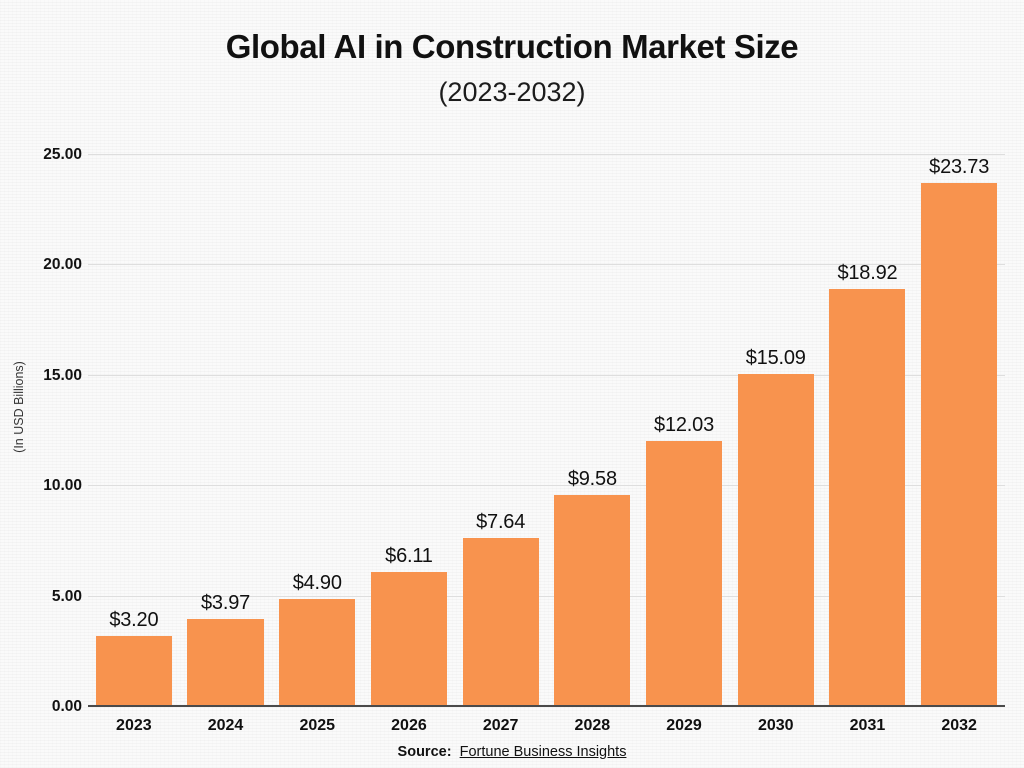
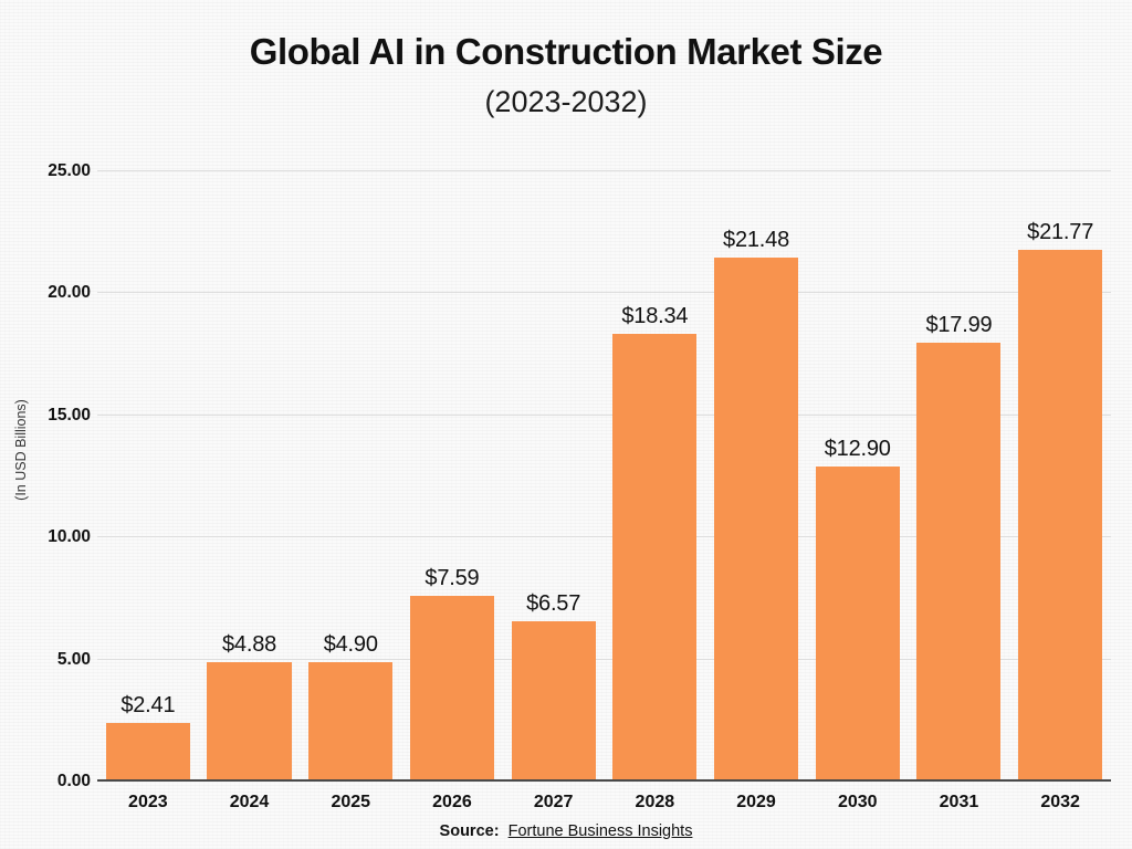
2023: $3.20 -> $2.41
2024: $3.97 -> $4.88
2026: $6.11 -> $7.59
2027: $7.64 -> $6.57
2028: $9.58 -> $18.34
2029: $12.03 -> $21.48
2030: $15.09 -> $12.90
2031: $18.92 -> $17.99
2032: $23.73 -> $21.77
